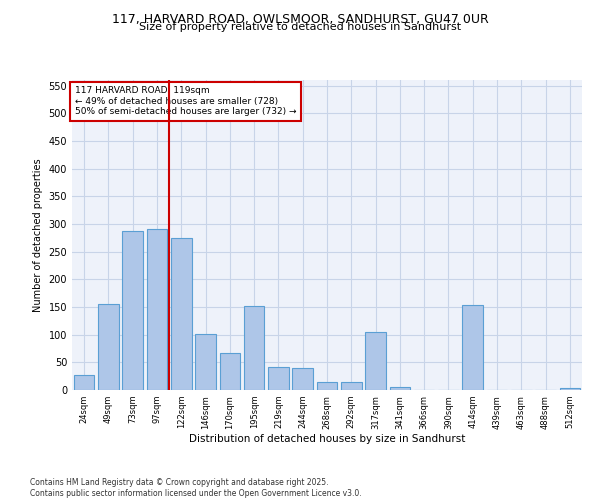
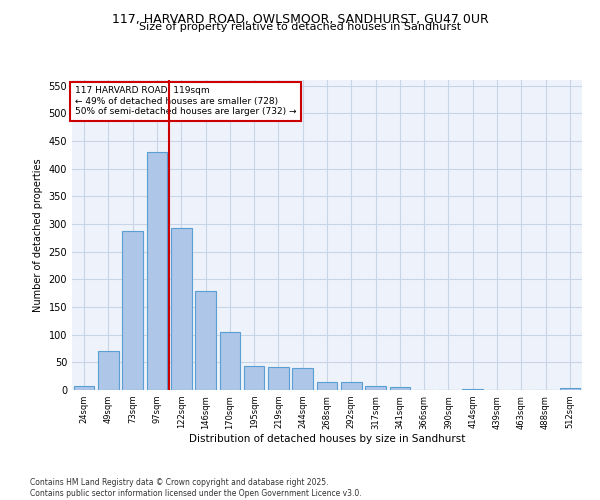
24sqm: 28 -> 8
49sqm: 156 -> 70
97sqm: 290 -> 430
122sqm: 274 -> 293
146sqm: 102 -> 178
170sqm: 66 -> 105
195sqm: 152 -> 44
317sqm: 104 -> 8
414sqm: 154 -> 2
